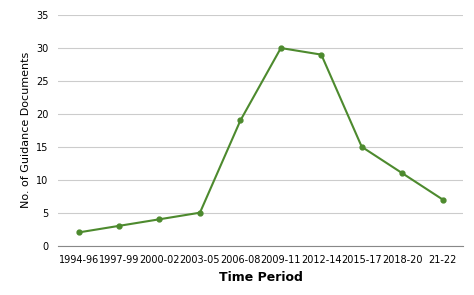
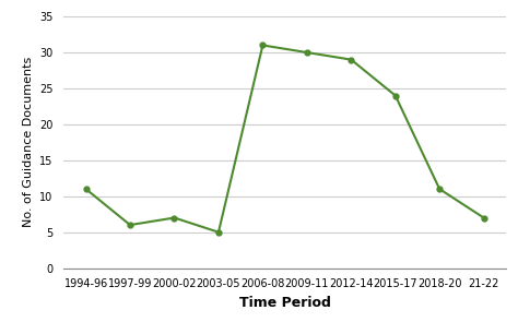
1994-96: 2 -> 11
1997-99: 3 -> 6
2000-02: 4 -> 7
2006-08: 19 -> 31
2015-17: 15 -> 24
